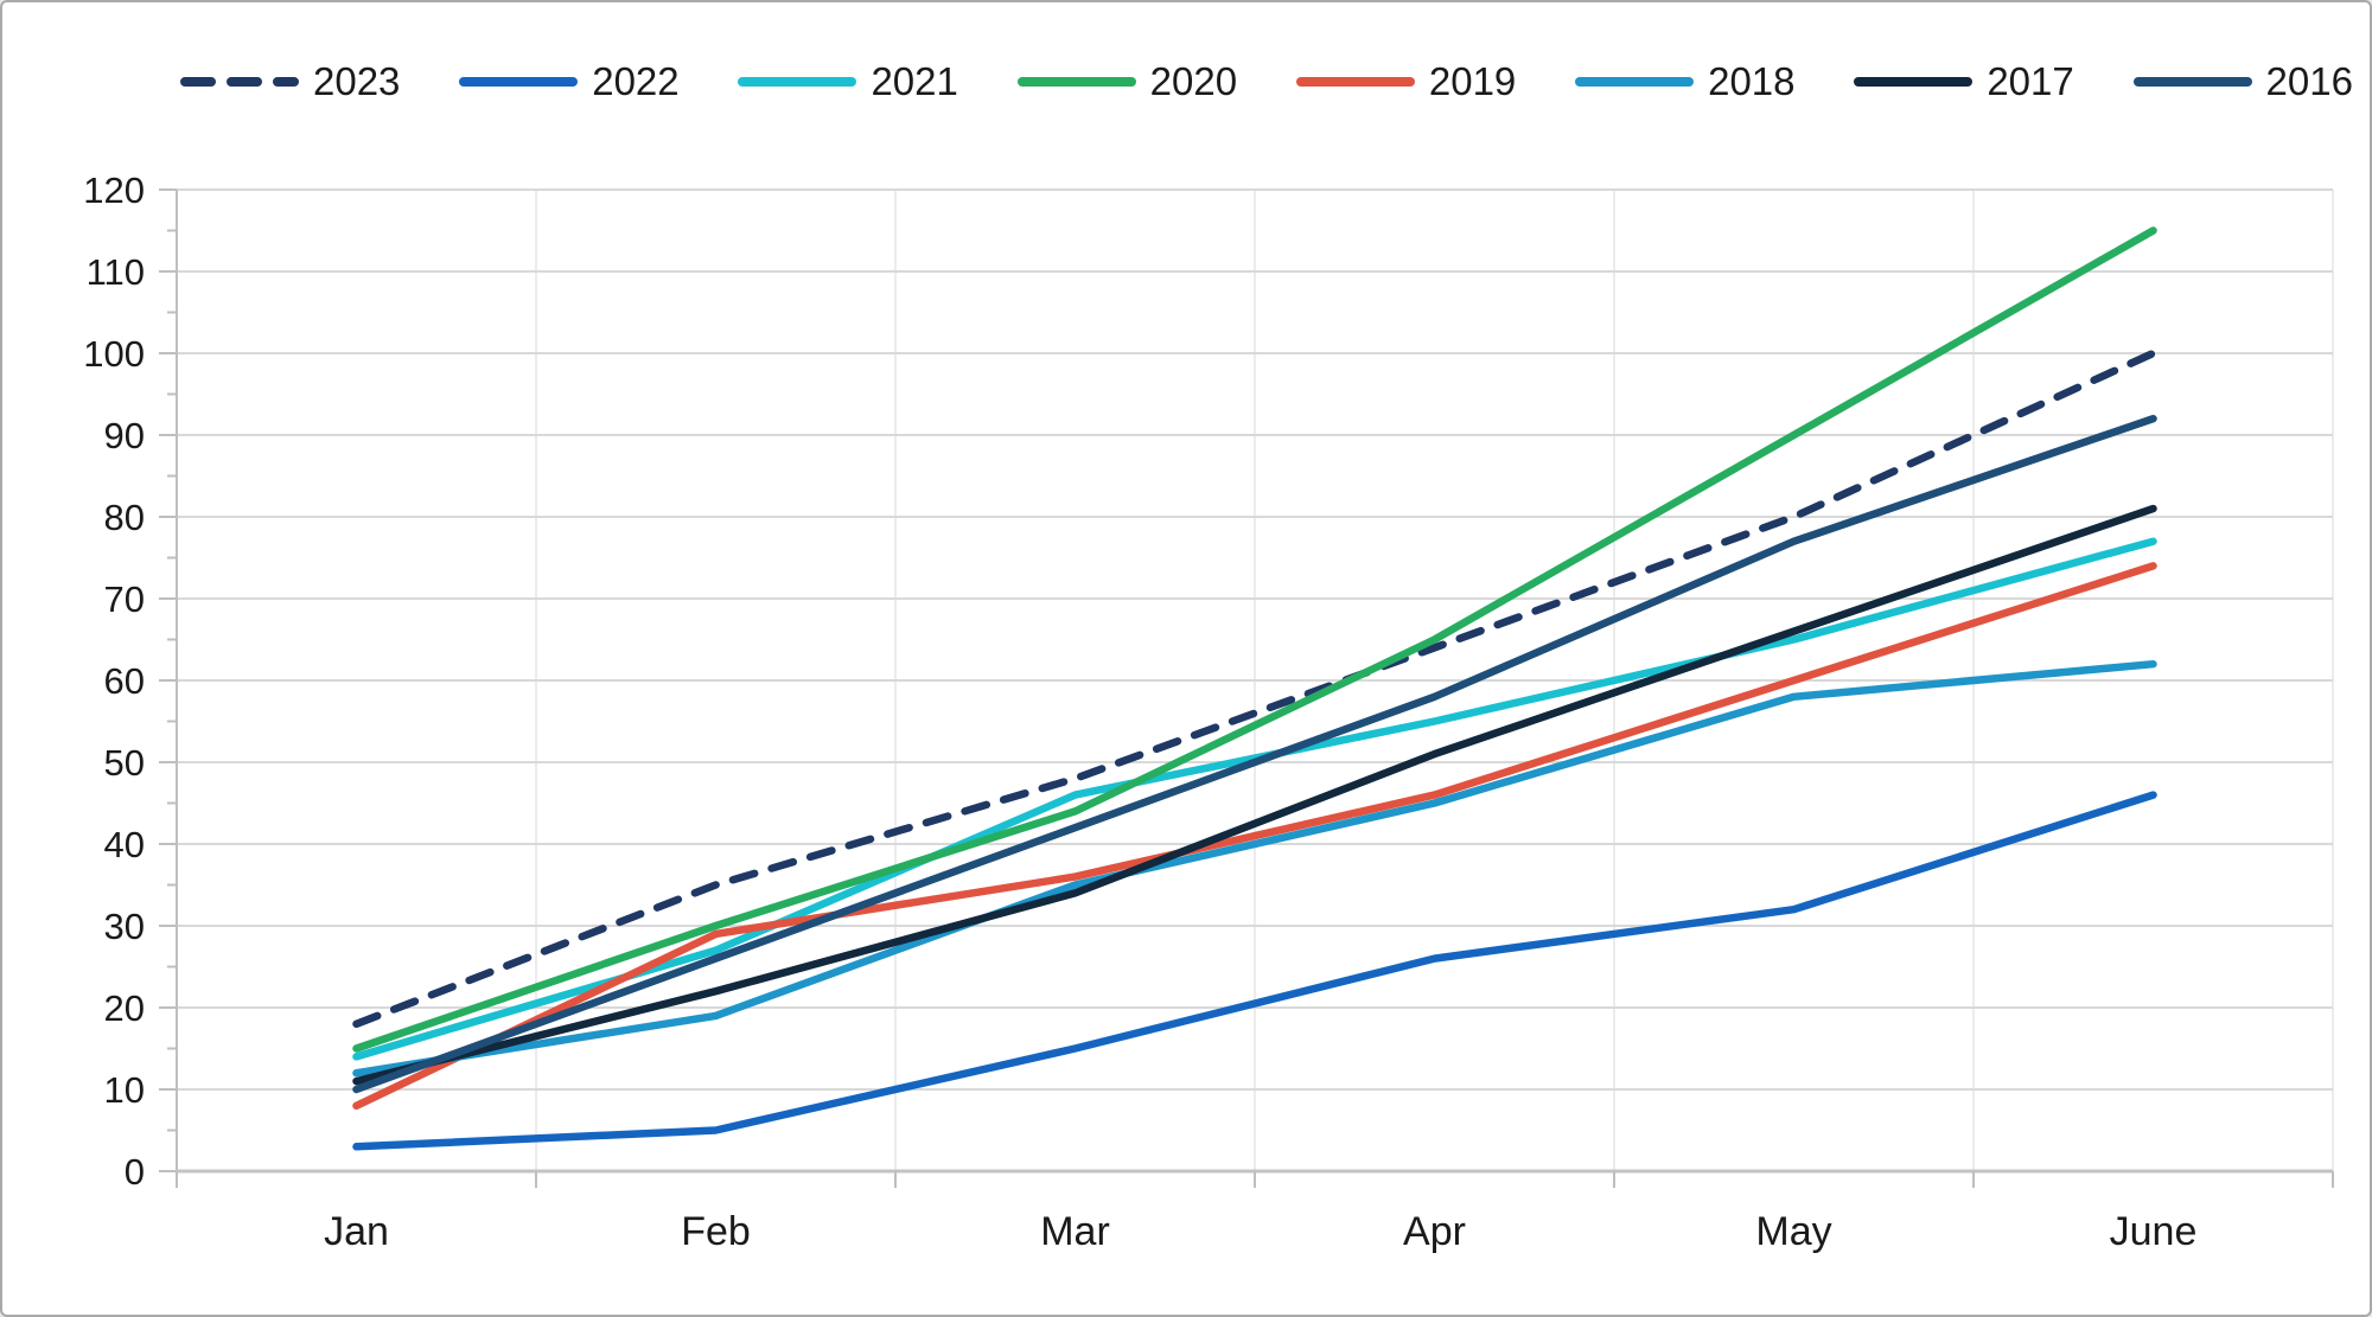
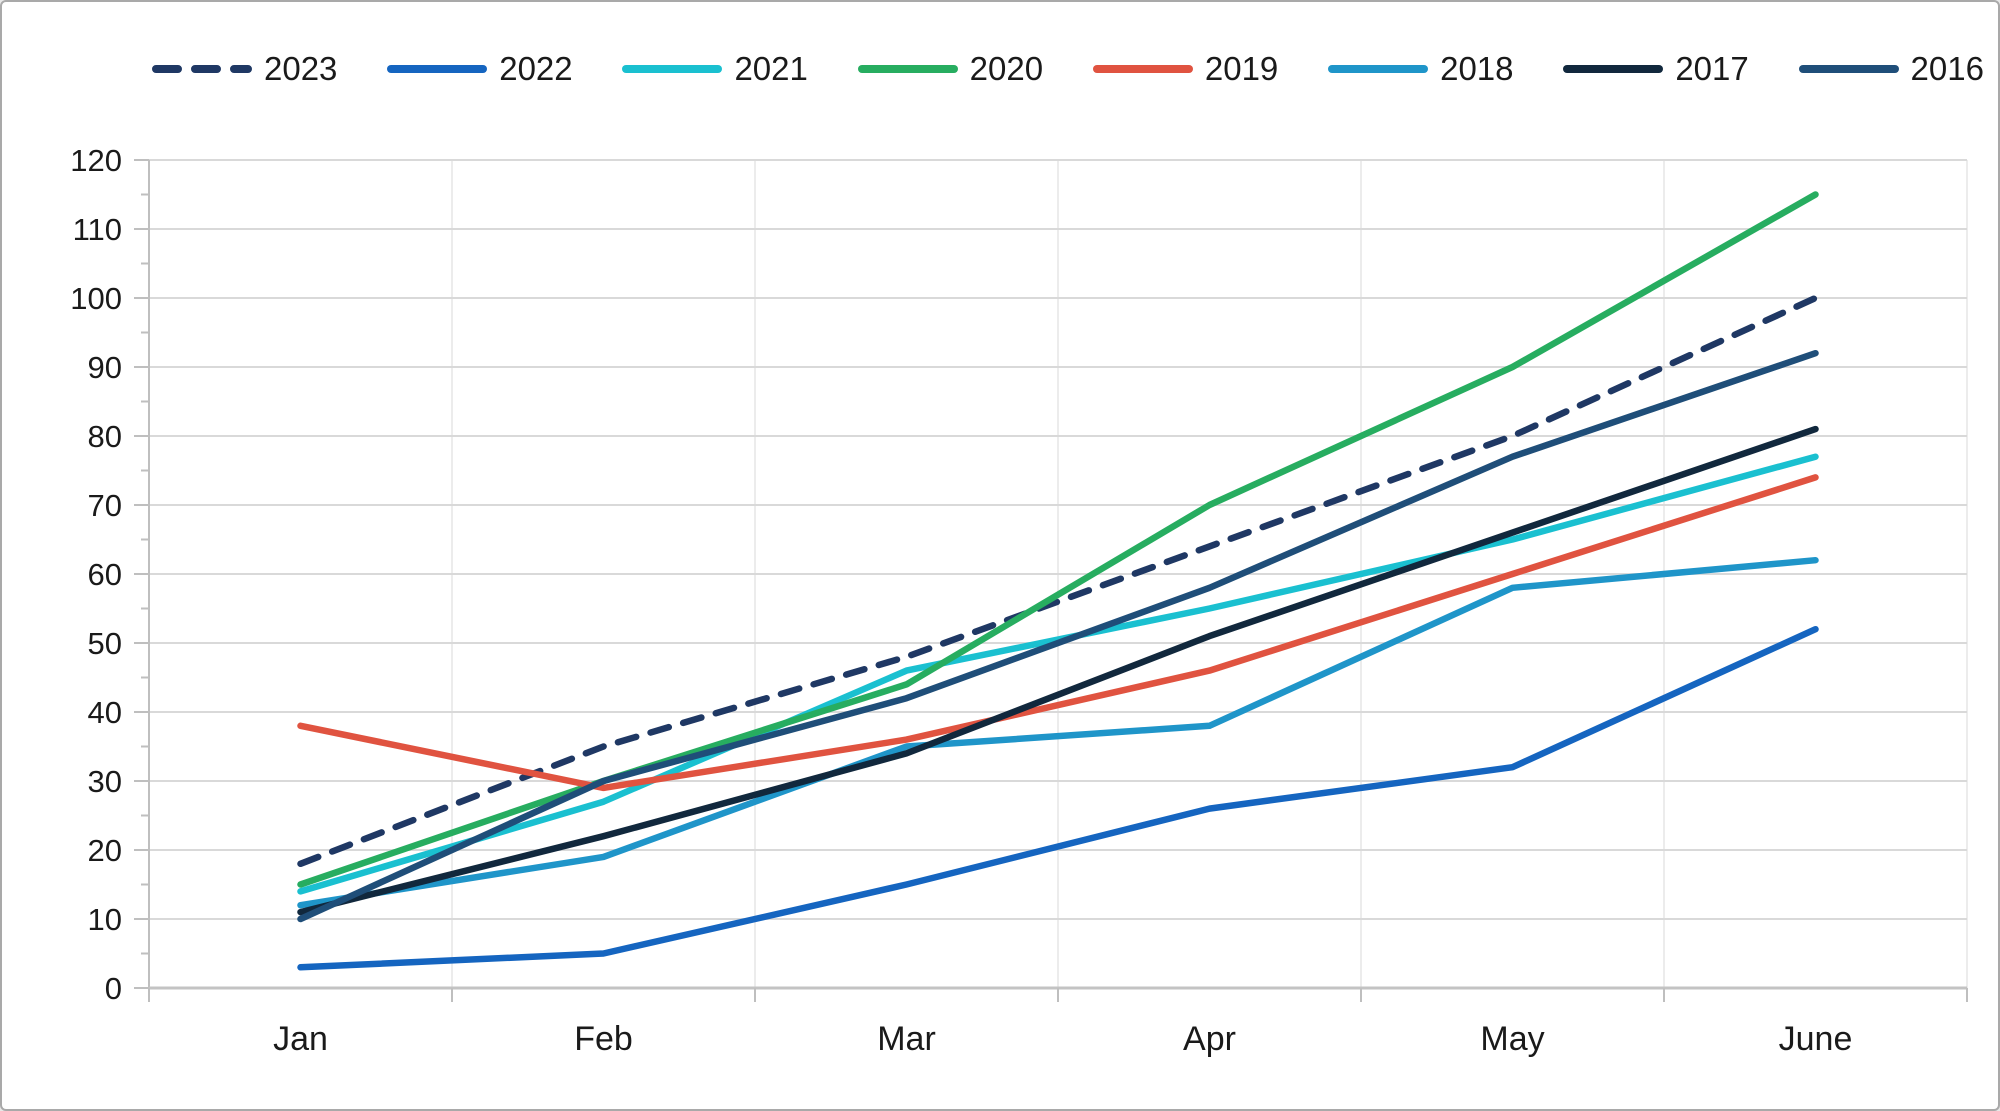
2019/Jan: 8 -> 38
2016/Feb: 26 -> 30
2020/Apr: 65 -> 70
2018/Apr: 45 -> 38
2022/June: 46 -> 52
